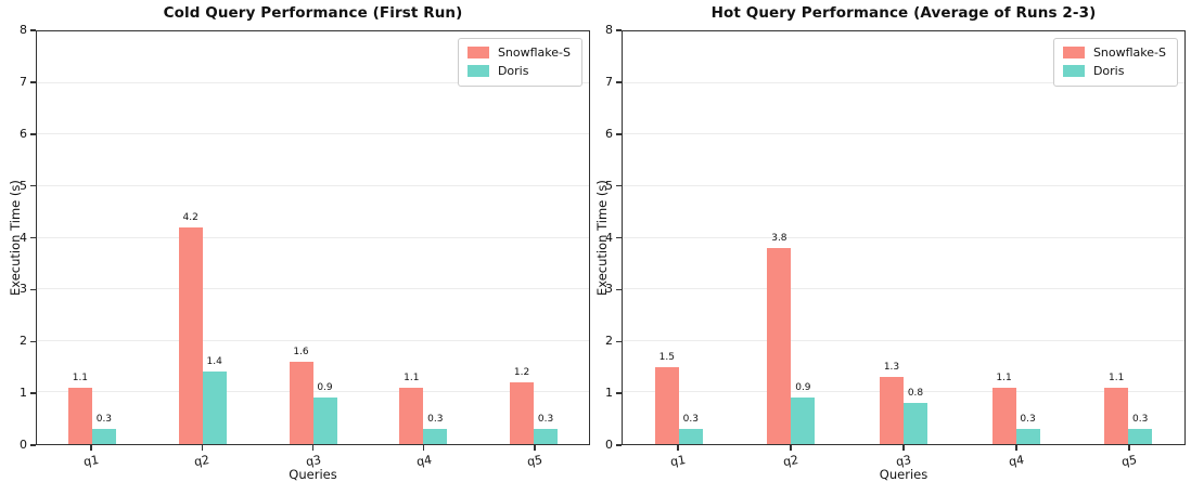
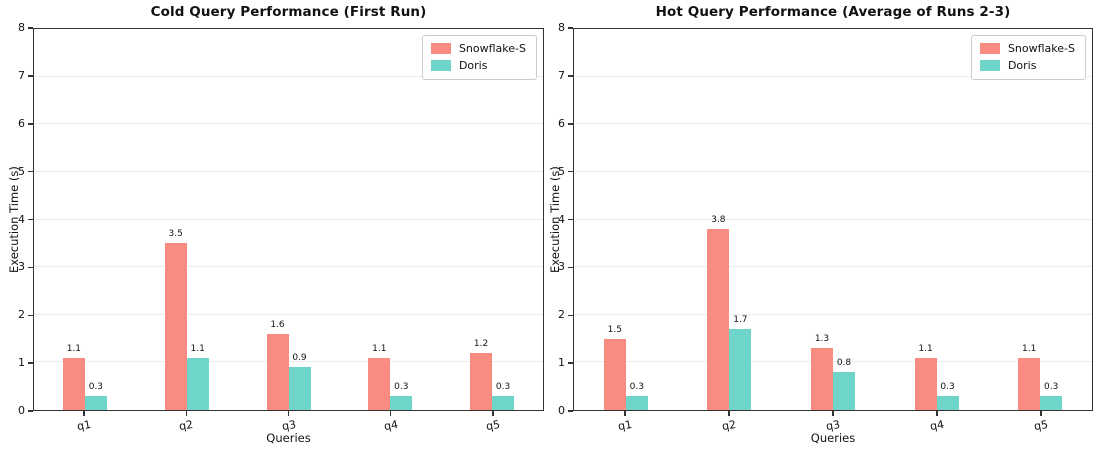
Cold Query Performance (First Run)/Snowflake-S/q2: 4.2 -> 3.5
Cold Query Performance (First Run)/Doris/q2: 1.4 -> 1.1
Hot Query Performance (Average of Runs 2-3)/Doris/q2: 0.9 -> 1.7
